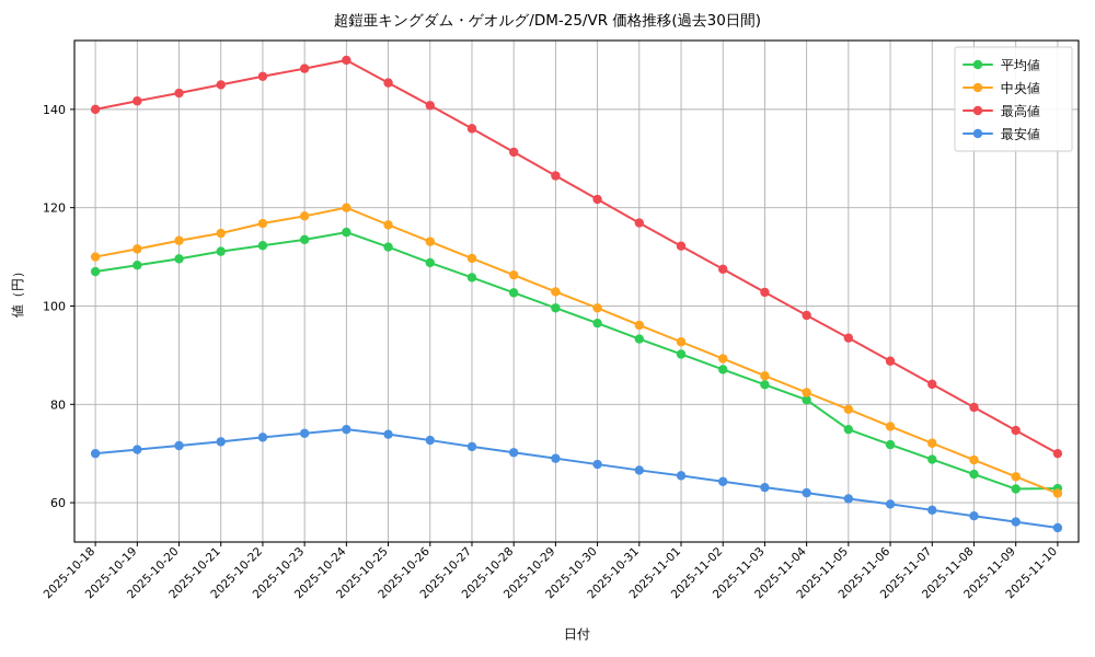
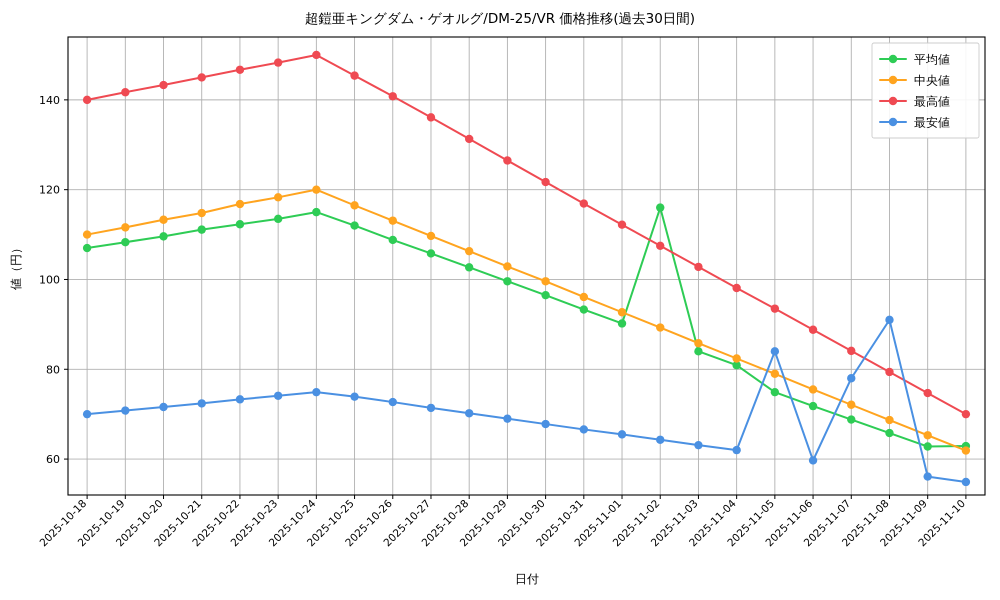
平均値/2025-11-02: 87 -> 116
最安値/2025-11-05: 61 -> 84
最安値/2025-11-07: 58 -> 78
最安値/2025-11-08: 57 -> 91
